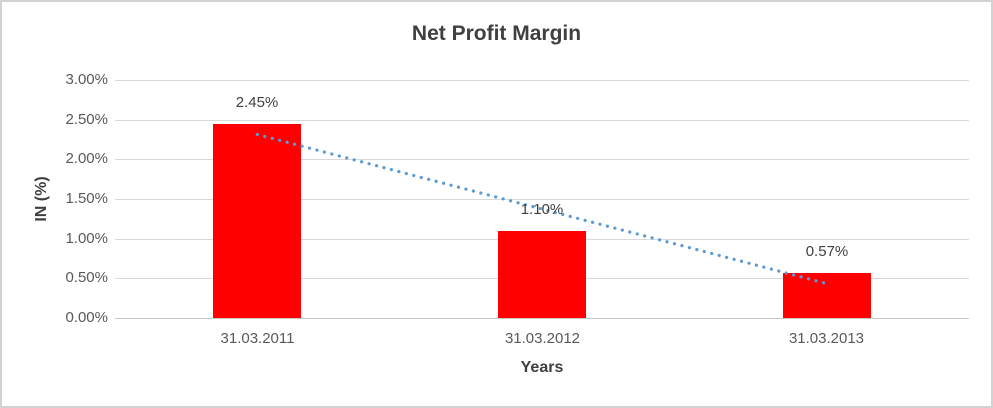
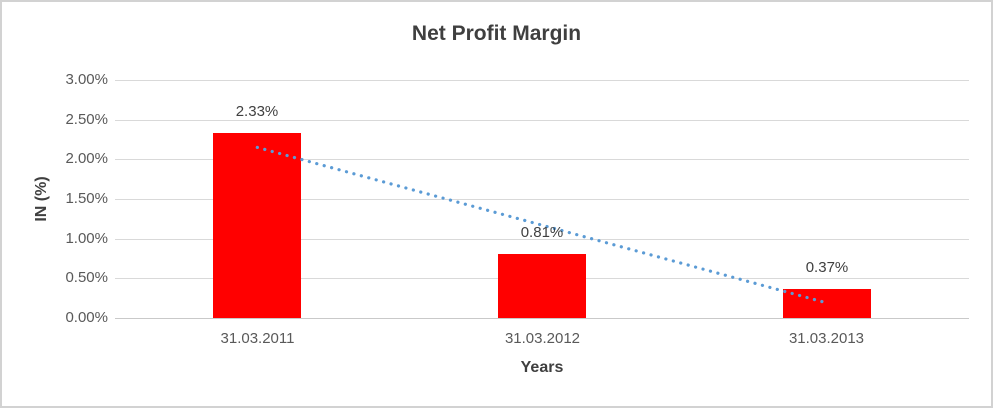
31.03.2011: 2.45% -> 2.33%
31.03.2012: 1.10% -> 0.81%
31.03.2013: 0.57% -> 0.37%
